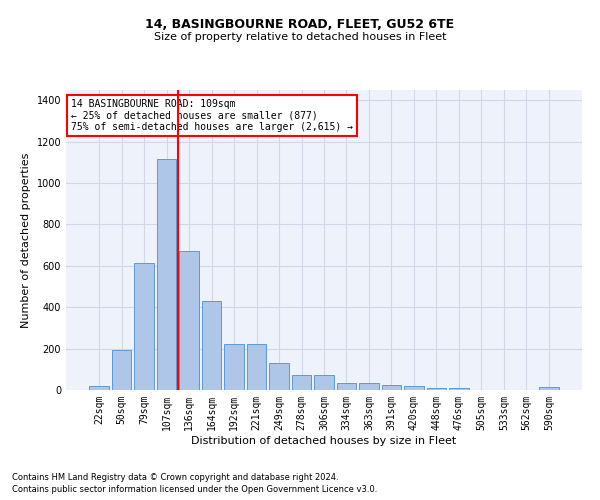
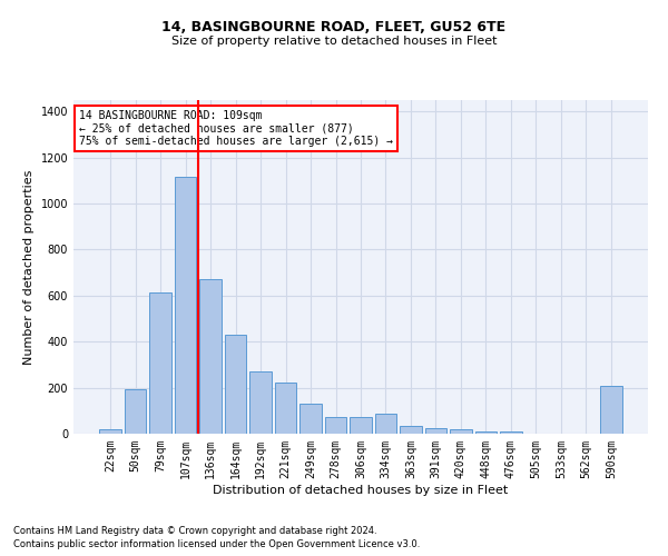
192sqm: 220 -> 270
334sqm: 32 -> 85
590sqm: 15 -> 210
